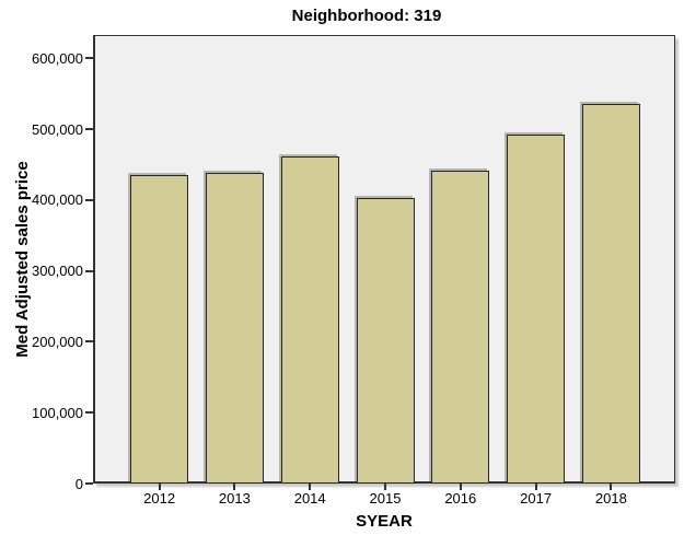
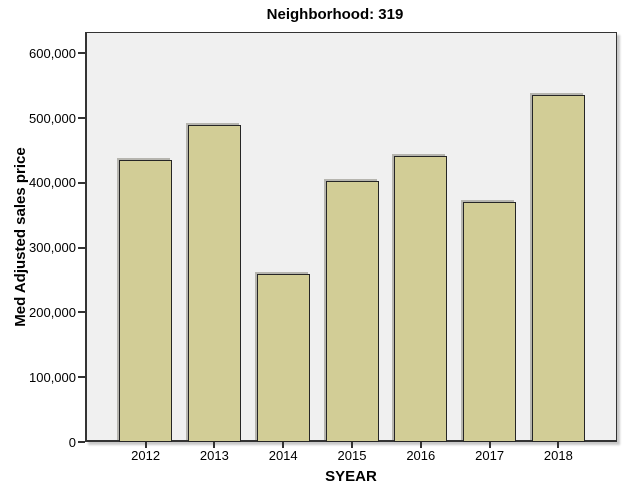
2013: 440000 -> 490000
2014: 460000 -> 260000
2017: 490000 -> 370000
